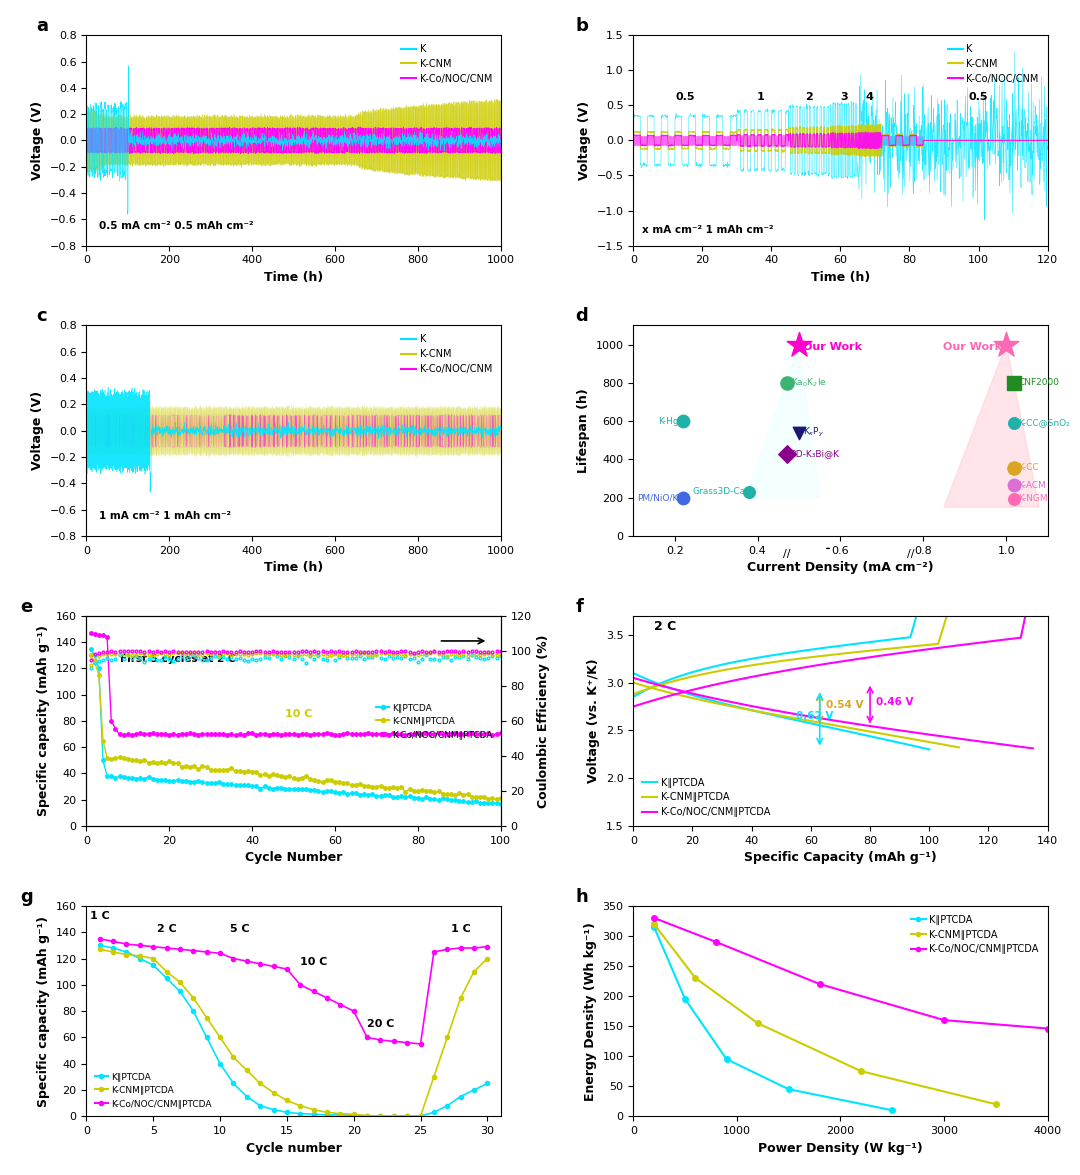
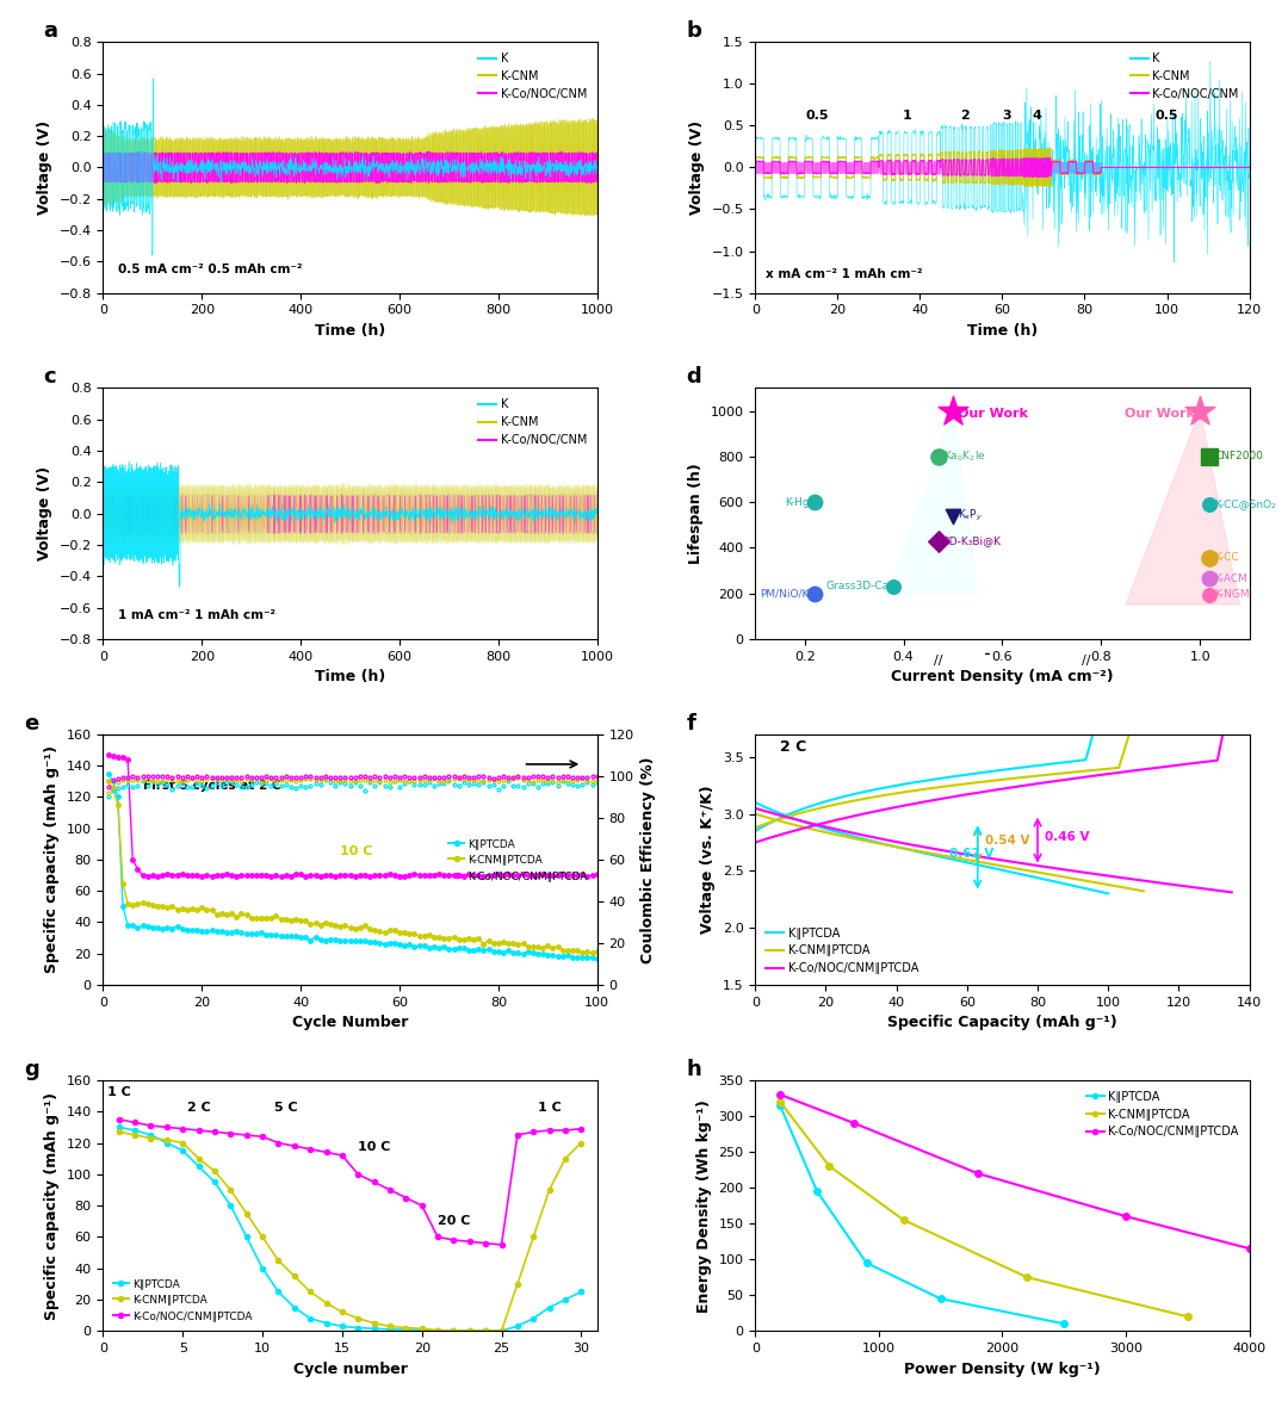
K-Co/NOC/CNM∥PTCDA/4000: 146 -> 115
